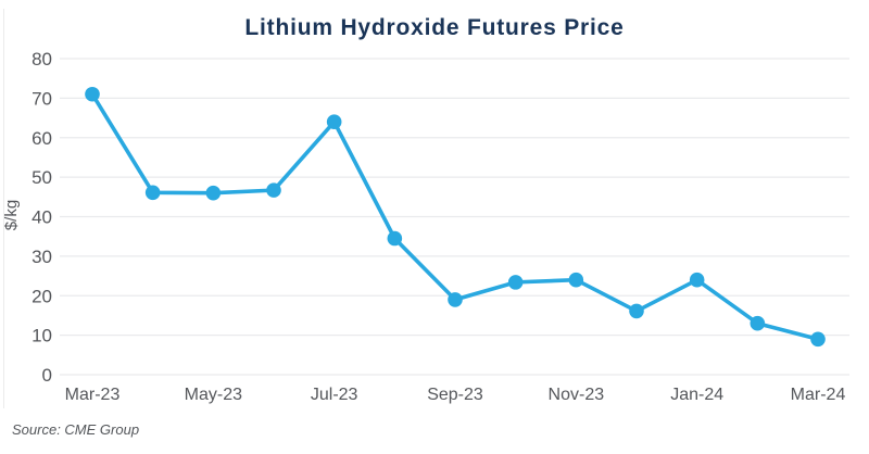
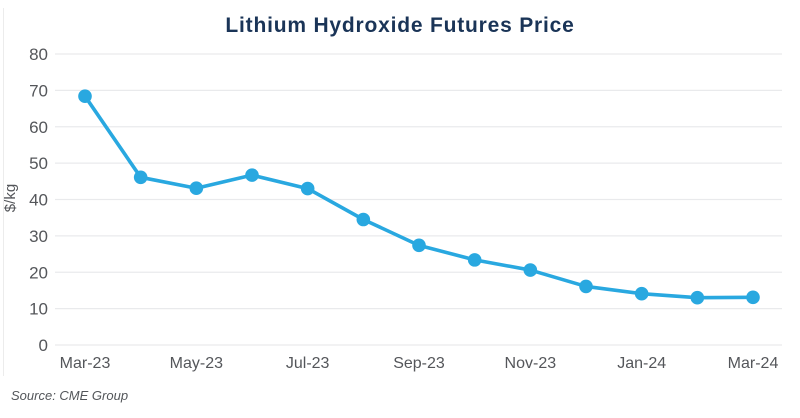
Mar-23: 71 -> 68
May-23: 46 -> 43
Jul-23: 64 -> 43
Sep-23: 19 -> 27
Nov-23: 24 -> 21
Jan-24: 24 -> 14
Mar-24: 9 -> 13
